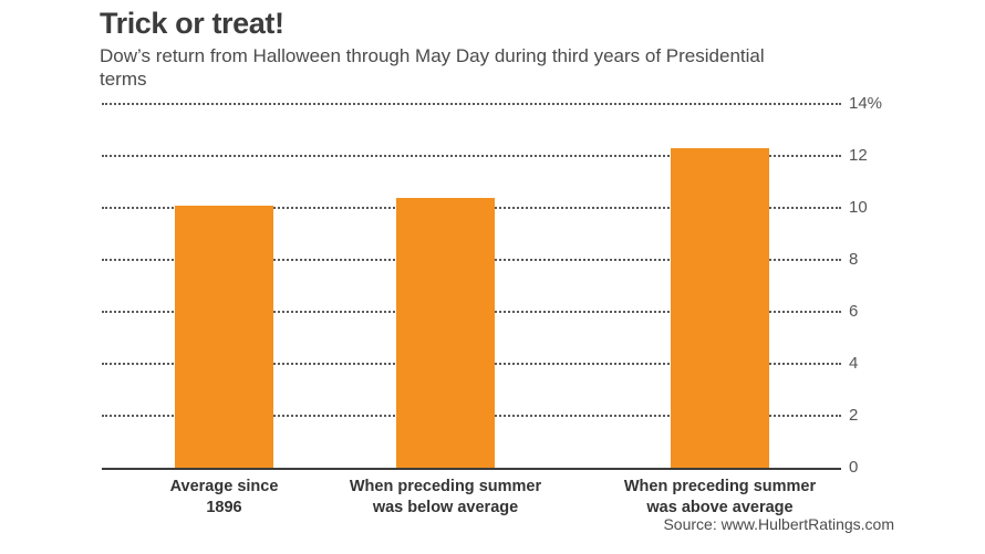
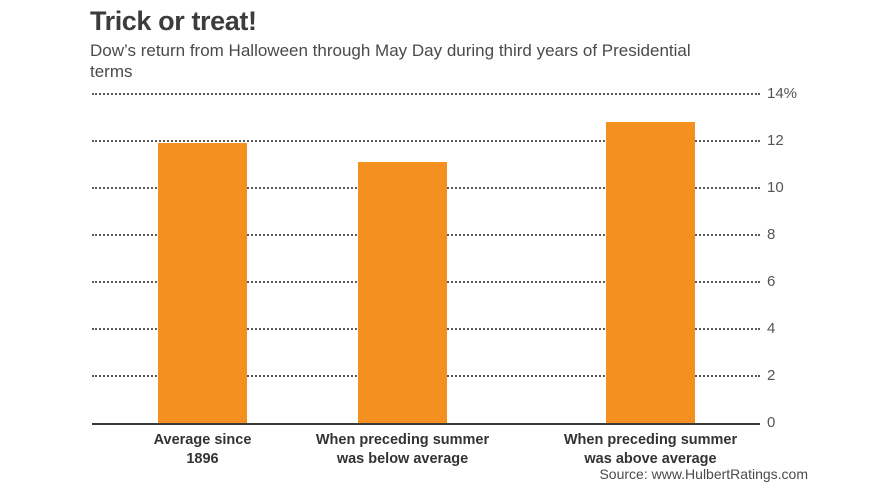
Average since 1896: 10.1% -> 11.9%
When preceding summer was below average: 10.4% -> 11.1%
When preceding summer was above average: 12.3% -> 12.8%
